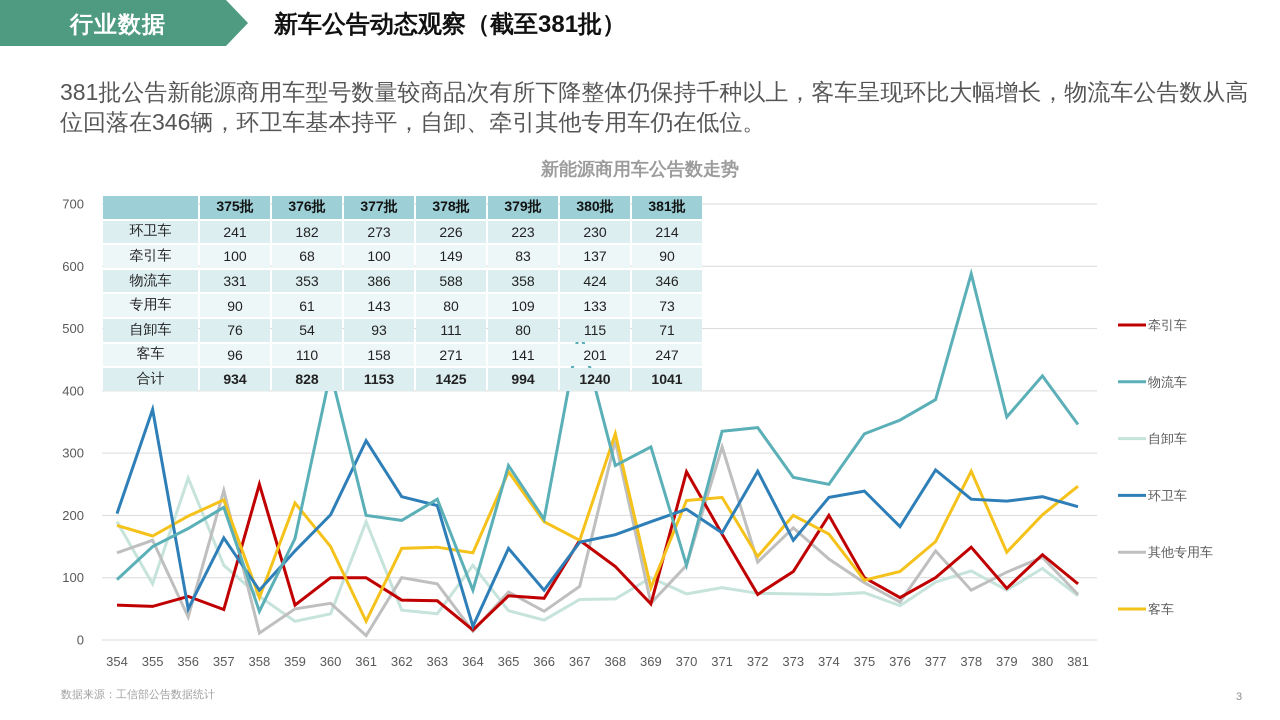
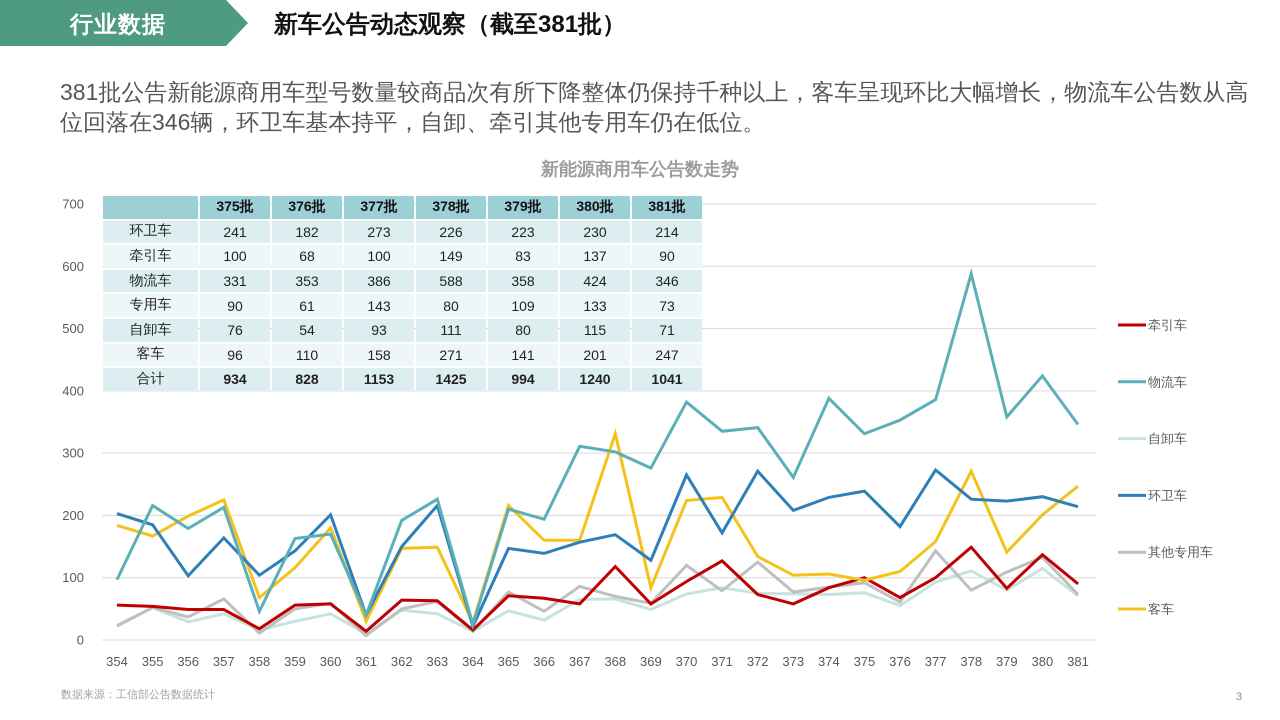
自卸车/354: 190 -> 20
其他专用车/354: 140 -> 20
物流车/355: 150 -> 220
自卸车/355: 90 -> 50
环卫车/355: 370 -> 180
其他专用车/355: 160 -> 50
牵引车/356: 70 -> 50
自卸车/356: 260 -> 30
环卫车/356: 50 -> 100
自卸车/357: 120 -> 40
其他专用车/357: 240 -> 70
牵引车/358: 250 -> 20
自卸车/358: 70 -> 20
环卫车/358: 80 -> 100
客车/359: 220 -> 120
牵引车/360: 100 -> 60
物流车/360: 430 -> 170
客车/360: 150 -> 180
牵引车/361: 100 -> 10
物流车/361: 200 -> 40
自卸车/361: 190 -> 10
环卫车/361: 320 -> 40
环卫车/362: 230 -> 150
其他专用车/362: 100 -> 50
其他专用车/363: 90 -> 60
物流车/364: 80 -> 20
自卸车/364: 120 -> 10
客车/364: 140 -> 30
物流车/365: 280 -> 210
客车/365: 270 -> 220
环卫车/366: 80 -> 140
客车/366: 190 -> 160
牵引车/367: 160 -> 60
物流车/367: 500 -> 310
物流车/368: 280 -> 300
其他专用车/368: 320 -> 70
物流车/369: 310 -> 280
自卸车/369: 100 -> 50
环卫车/369: 190 -> 130
牵引车/370: 270 -> 90
物流车/370: 120 -> 380
环卫车/370: 210 -> 260
牵引车/371: 170 -> 130
其他专用车/371: 310 -> 80
牵引车/373: 110 -> 60
环卫车/373: 160 -> 210
其他专用车/373: 180 -> 80
客车/373: 200 -> 100
牵引车/374: 200 -> 80
物流车/374: 250 -> 390
其他专用车/374: 130 -> 80
客车/374: 170 -> 110
